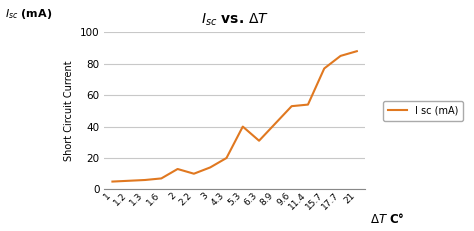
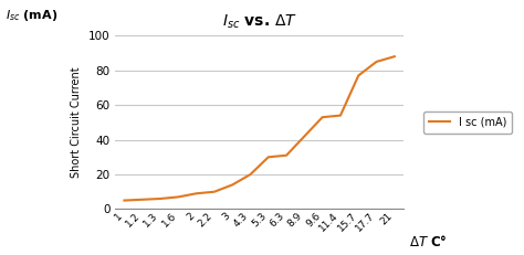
2: 13 -> 9
5.3: 40 -> 30
